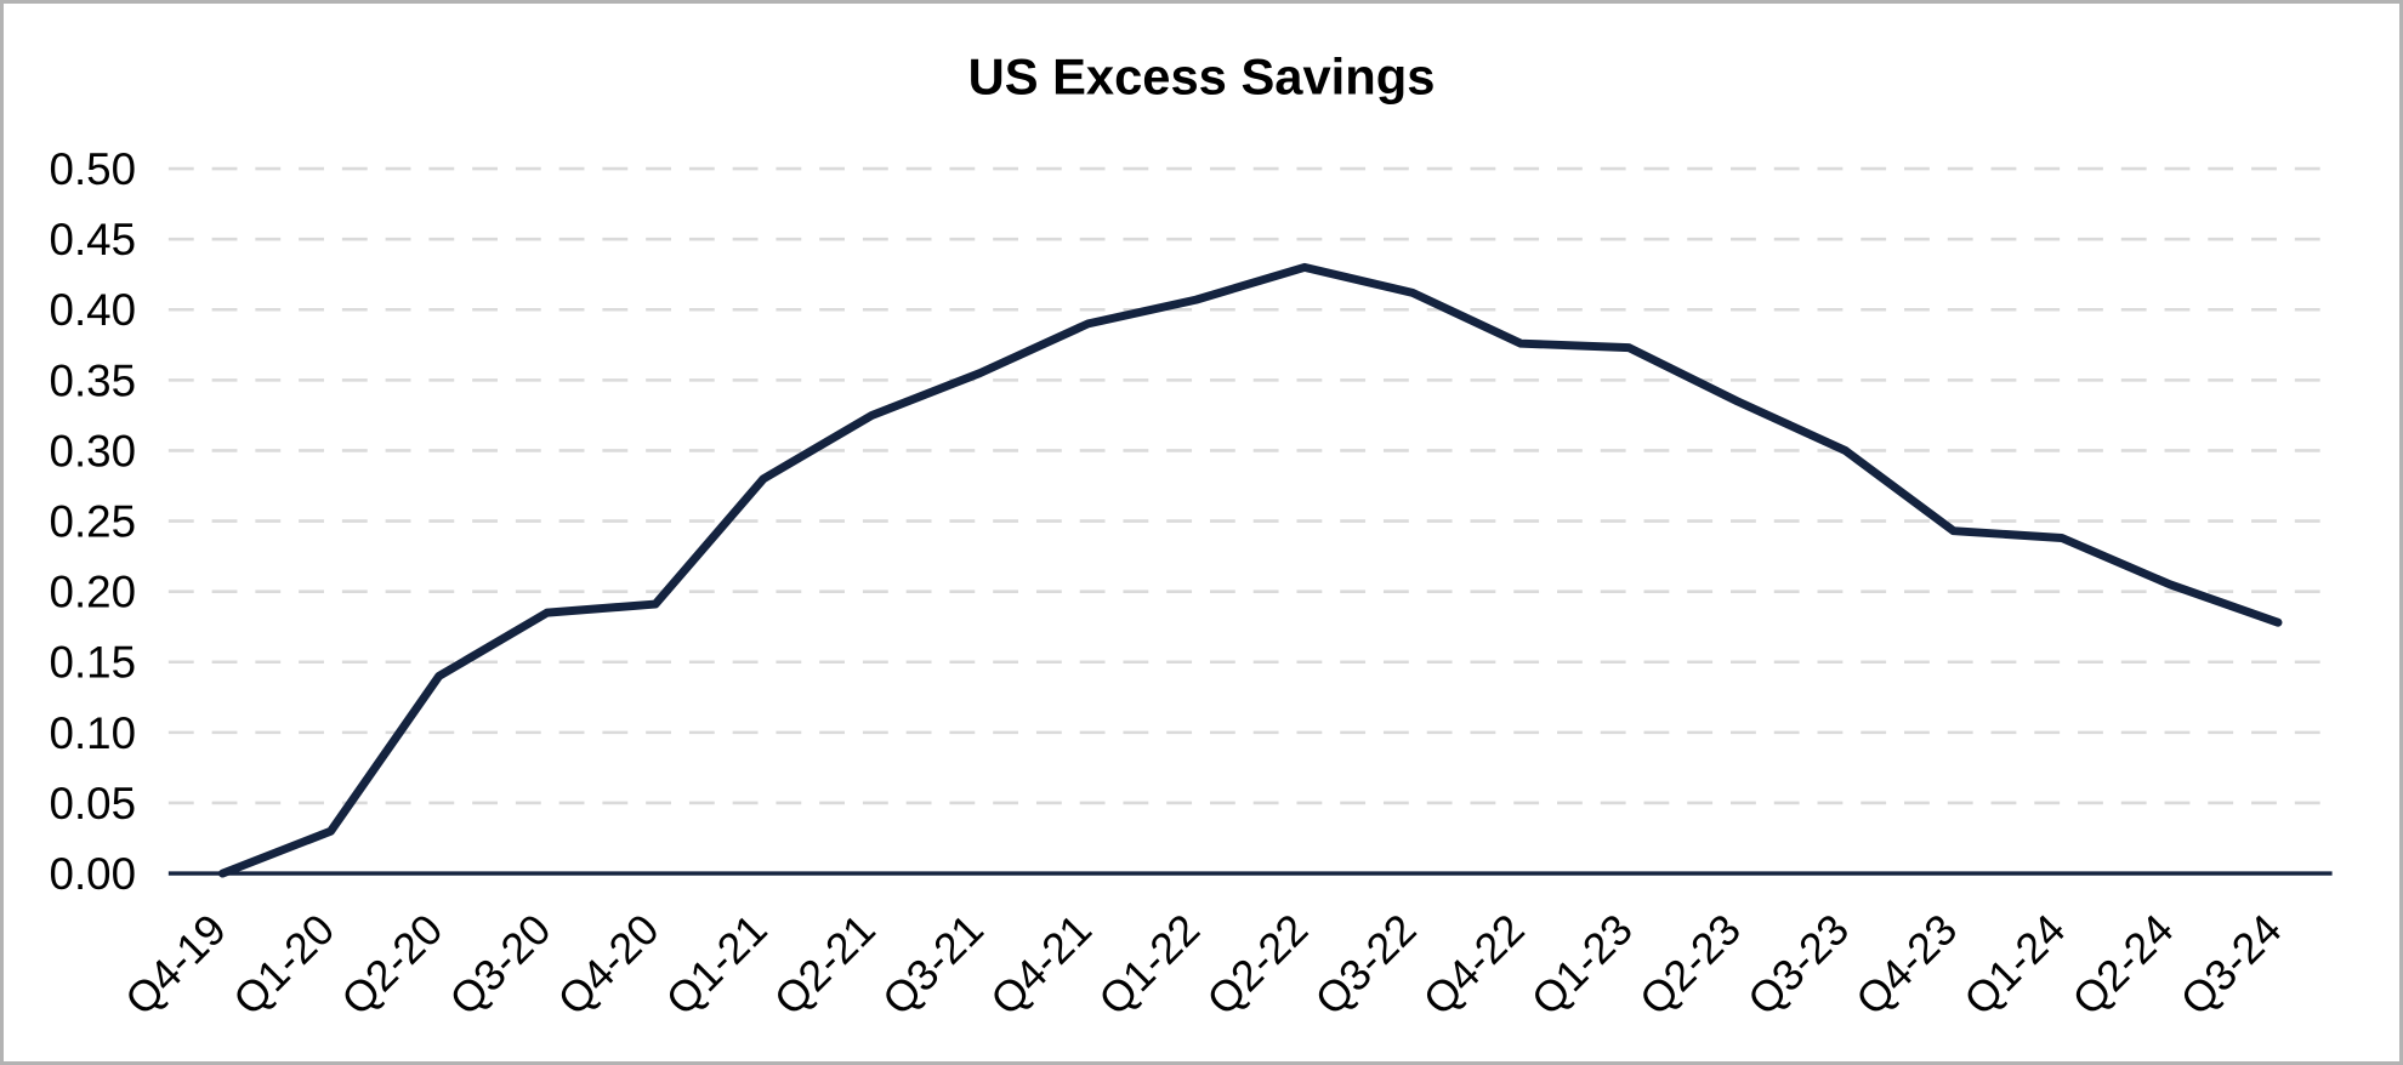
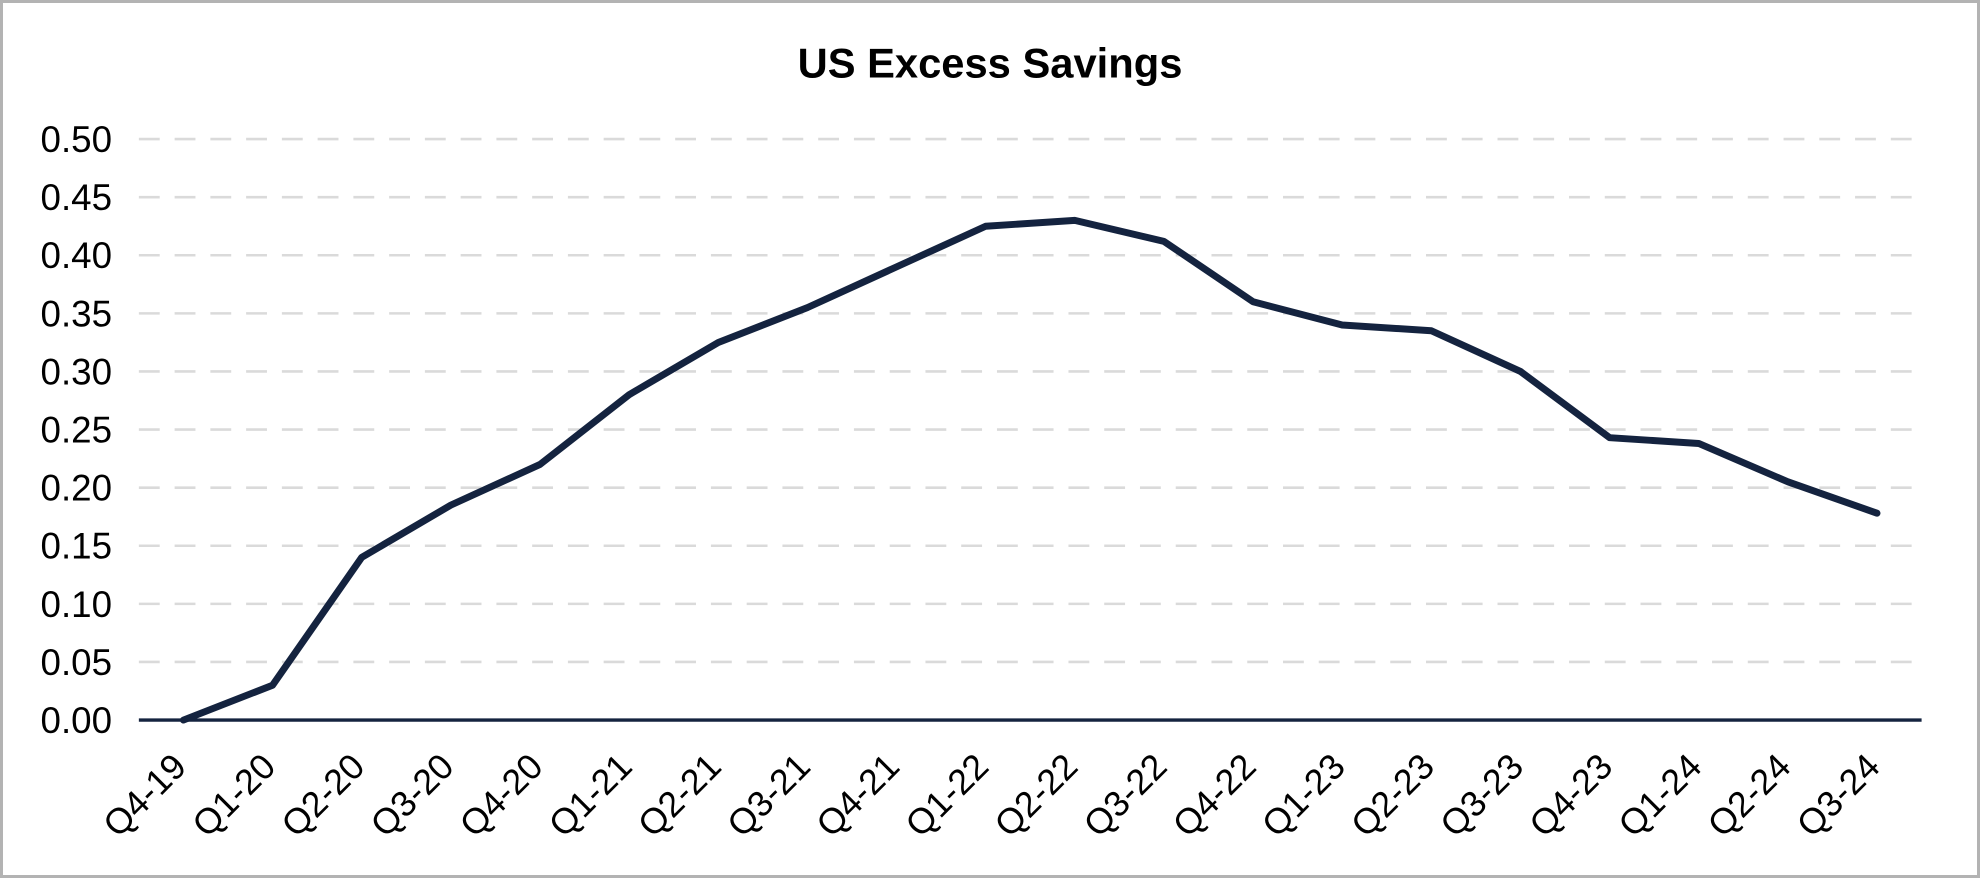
Q4-20: 0.191 -> 0.220
Q1-22: 0.407 -> 0.425
Q4-22: 0.376 -> 0.360
Q1-23: 0.373 -> 0.340
